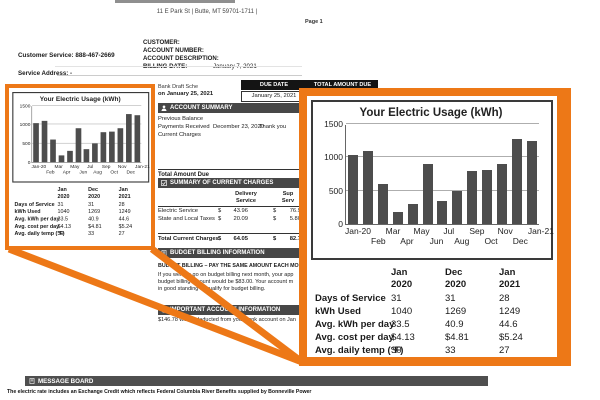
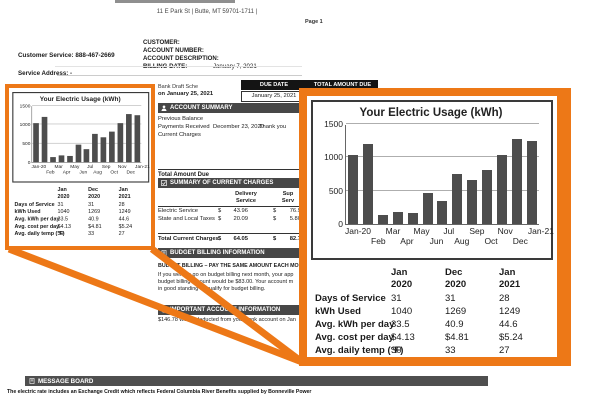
Feb: 1100 -> 1200
Mar: 600 -> 100
May: 300 -> 200
Jun: 900 -> 500
Aug: 500 -> 800
Sep: 800 -> 700
Nov: 900 -> 1000
